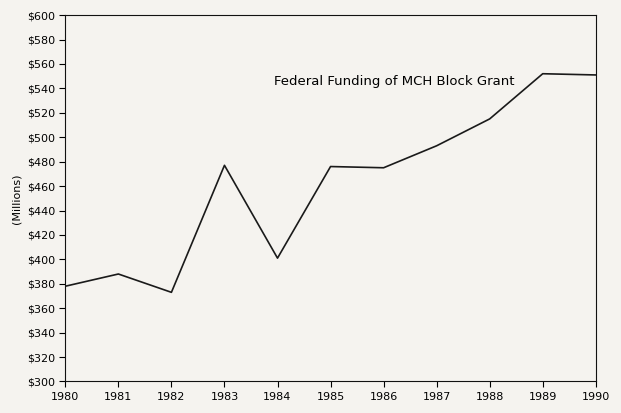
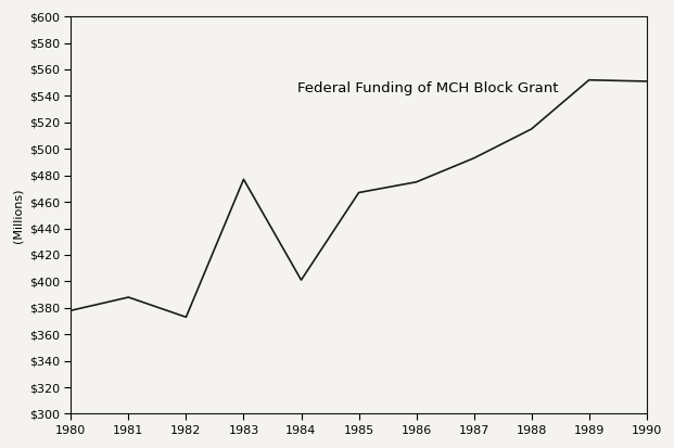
1985: $476 -> $467
